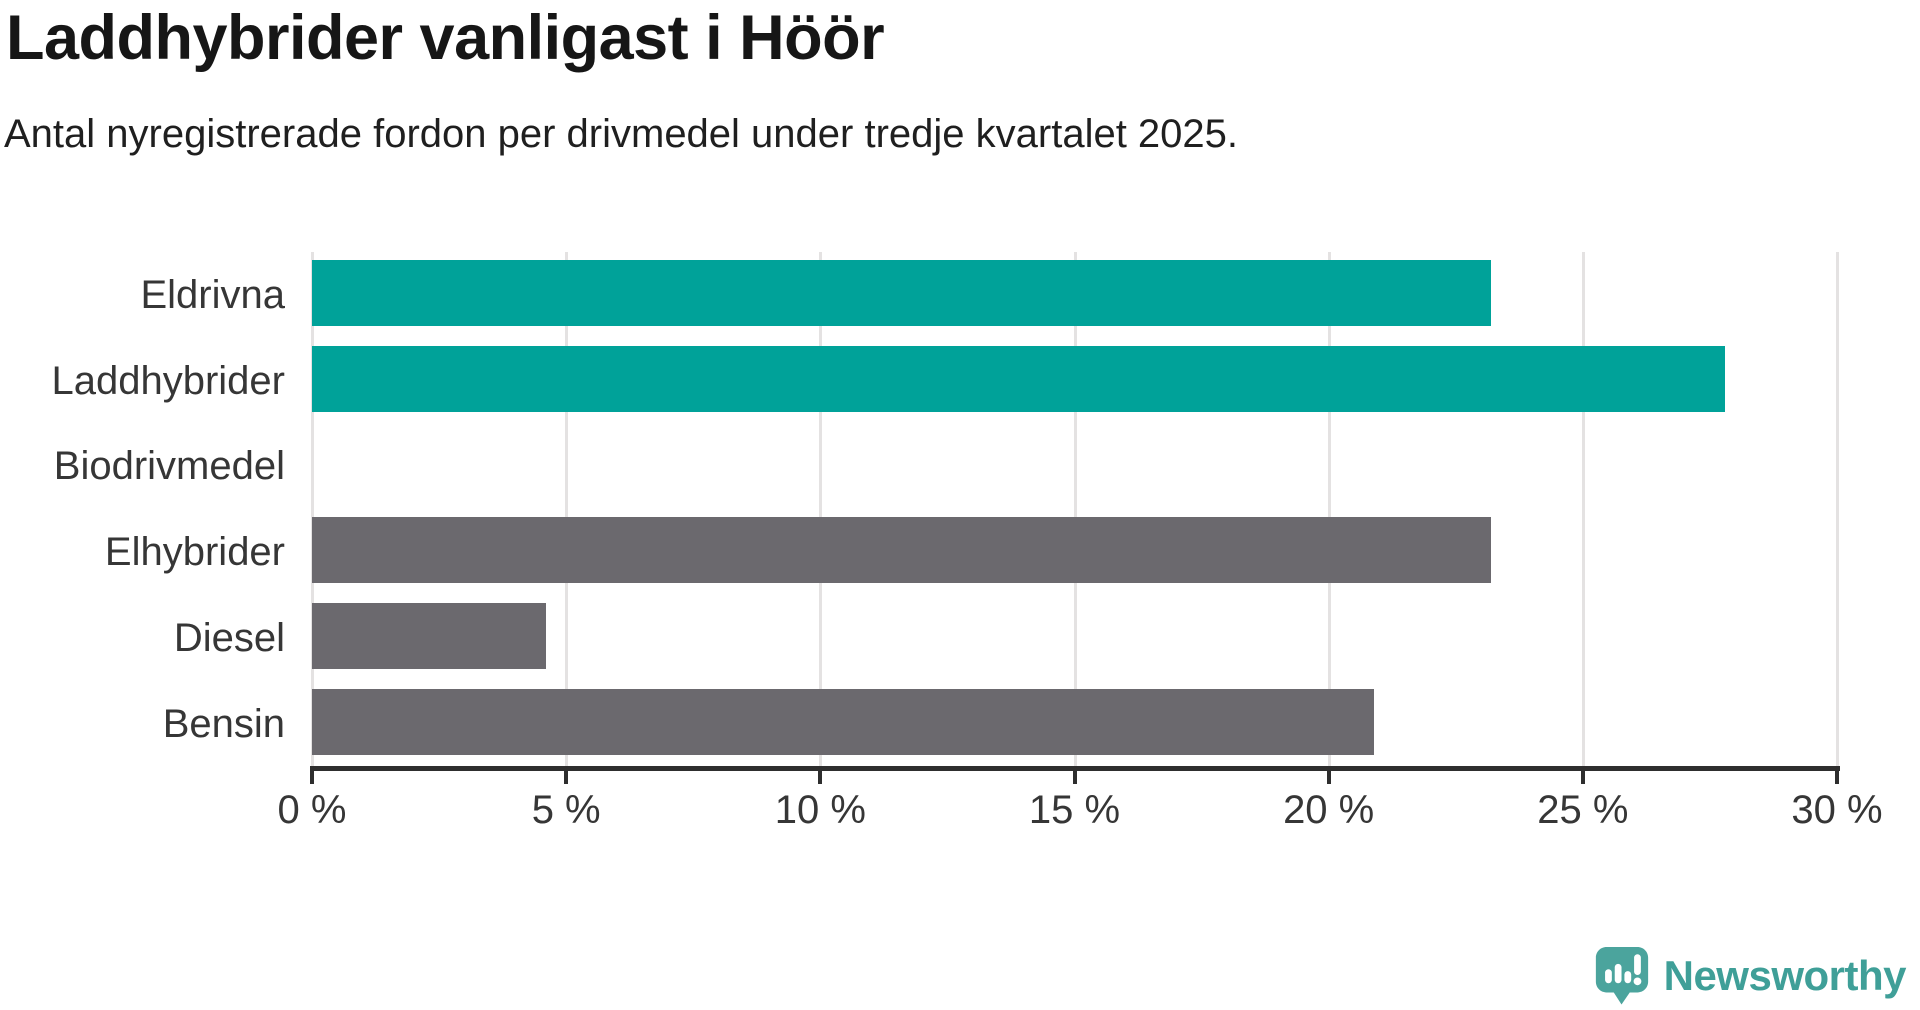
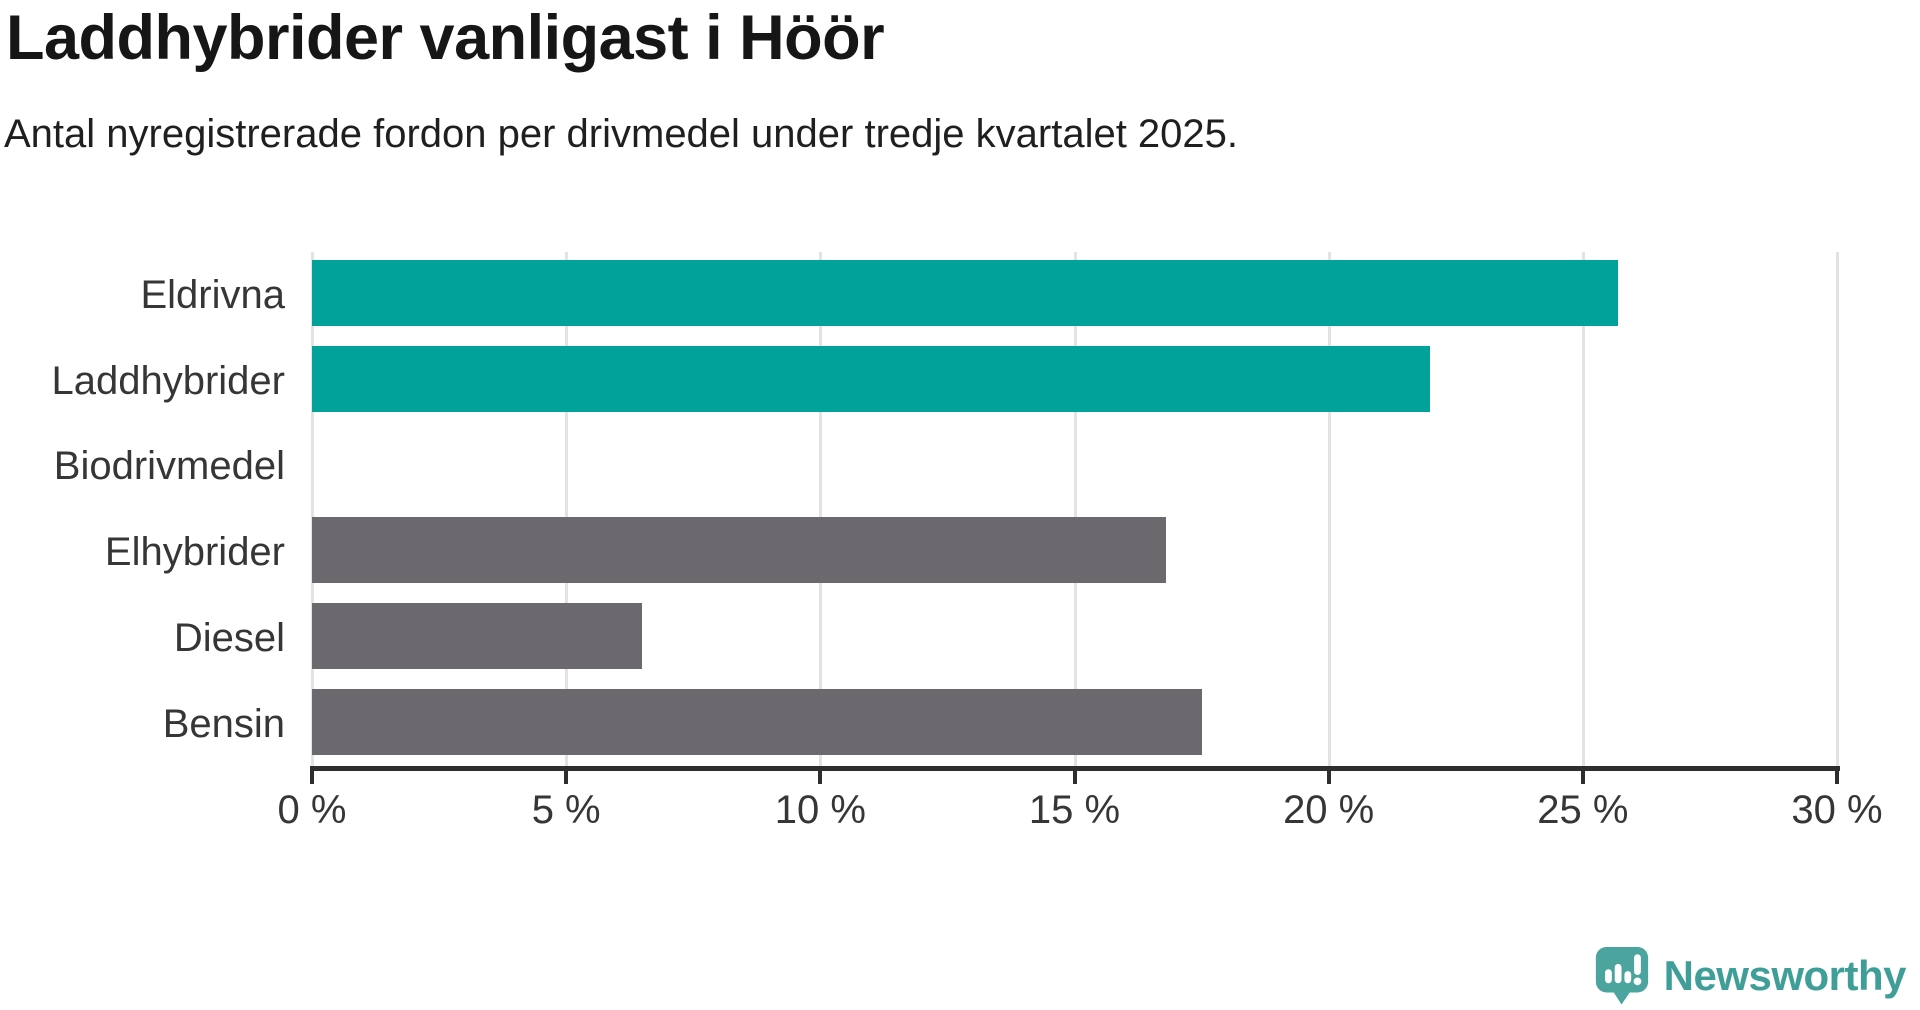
Eldrivna: 23.2% -> 25.7%
Laddhybrider: 27.8% -> 22.0%
Elhybrider: 23.2% -> 16.8%
Diesel: 4.6% -> 6.5%
Bensin: 20.9% -> 17.5%
